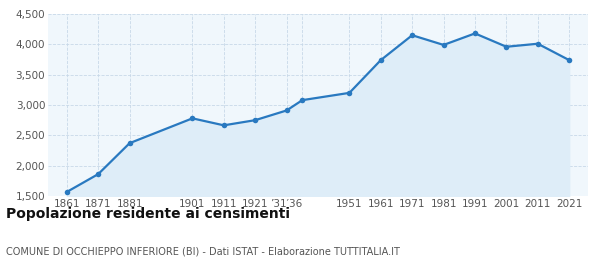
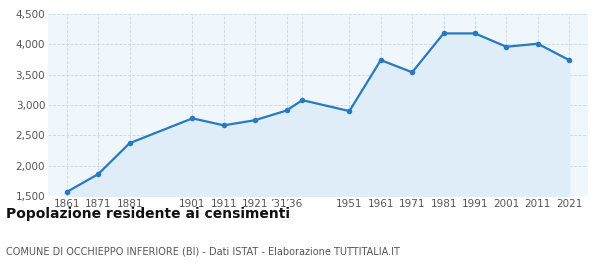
1951: 3,200 -> 2,900
1971: 4,150 -> 3,540
1981: 3,990 -> 4,180
